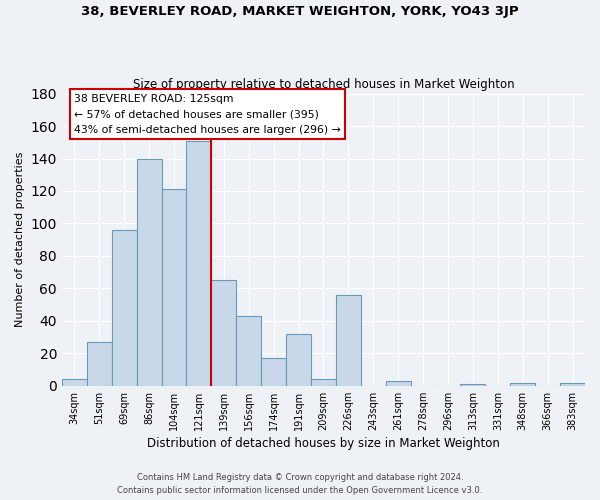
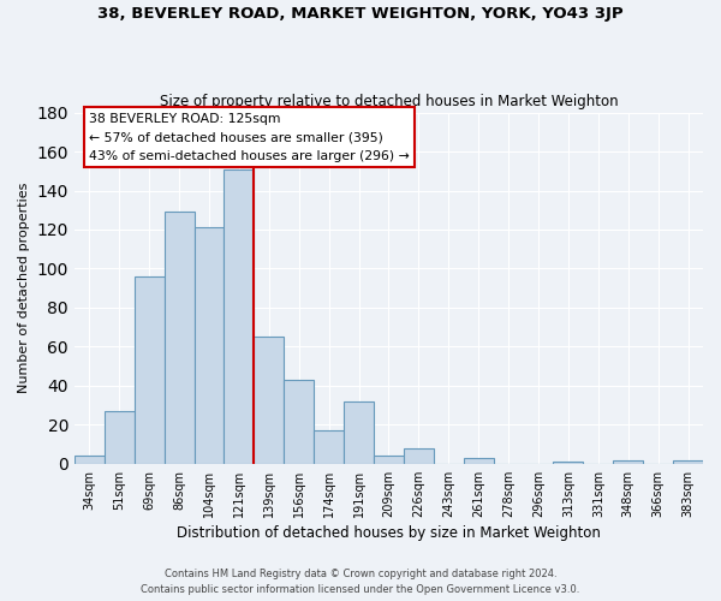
86sqm: 140 -> 129
226sqm: 56 -> 8
